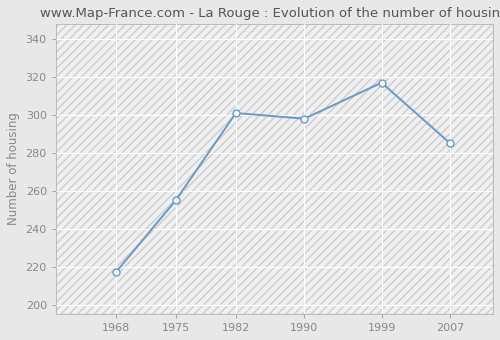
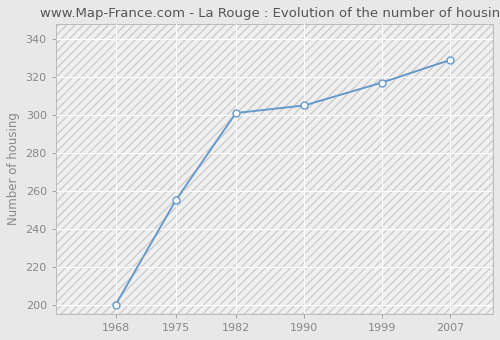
1968: 217 -> 200
1990: 298 -> 305
2007: 285 -> 329
